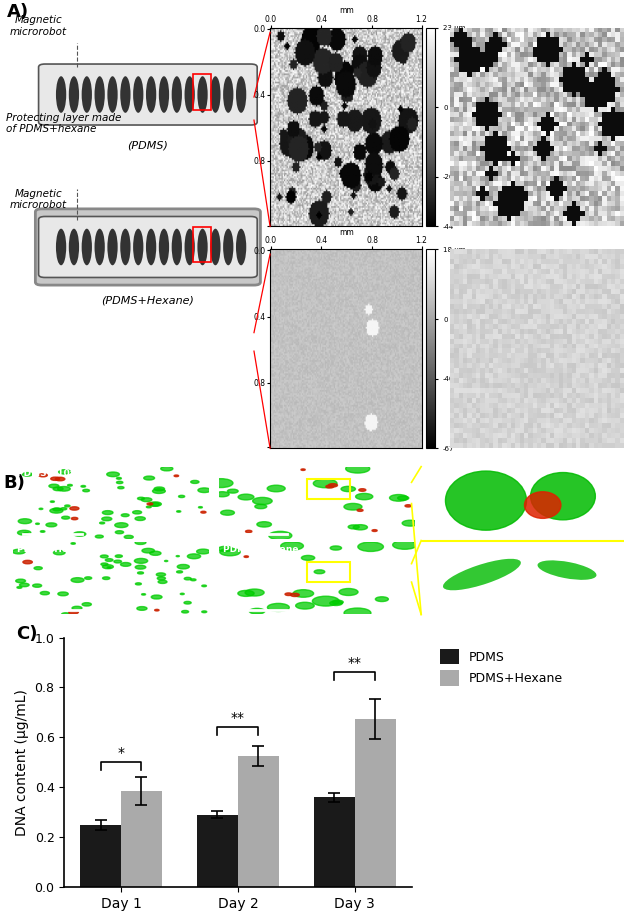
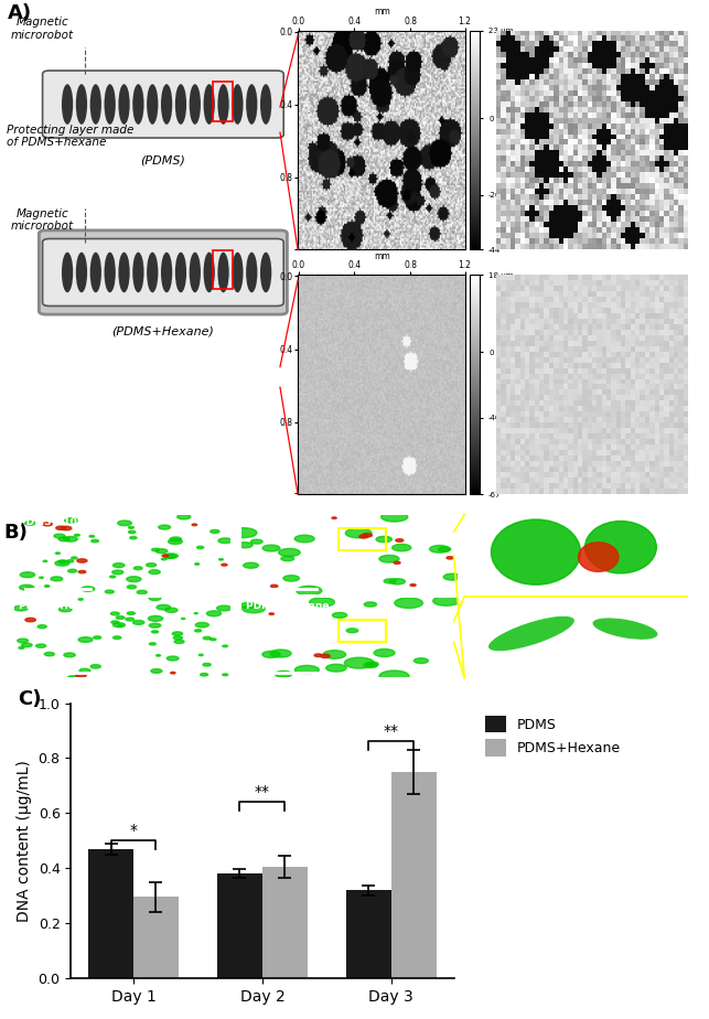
PDMS/Day 1: 0.25 -> 0.47
PDMS+Hexane/Day 1: 0.385 -> 0.295
PDMS/Day 2: 0.29 -> 0.38
PDMS+Hexane/Day 2: 0.525 -> 0.405
PDMS/Day 3: 0.36 -> 0.32
PDMS+Hexane/Day 3: 0.675 -> 0.750
